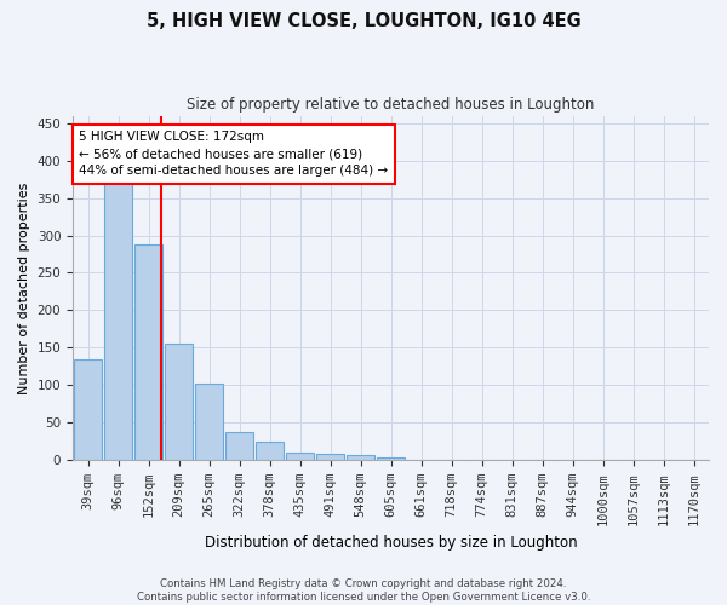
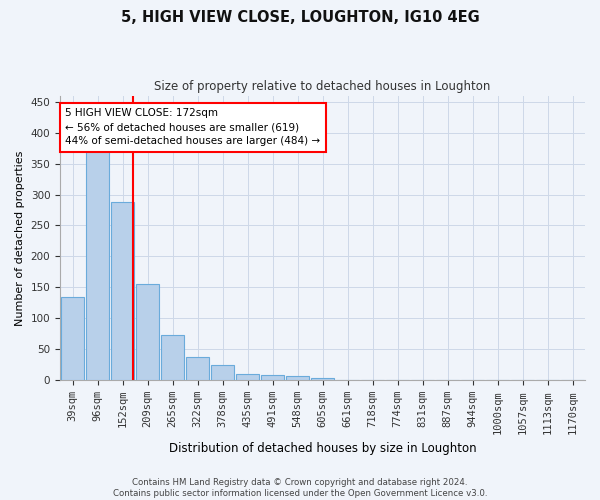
265sqm: 102 -> 73
